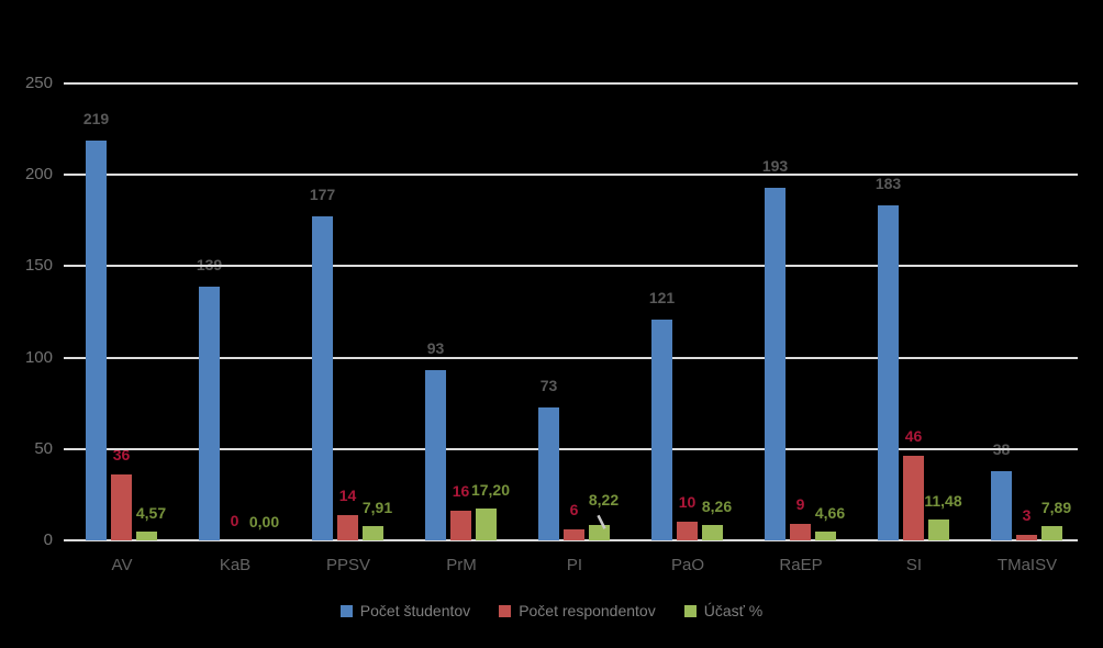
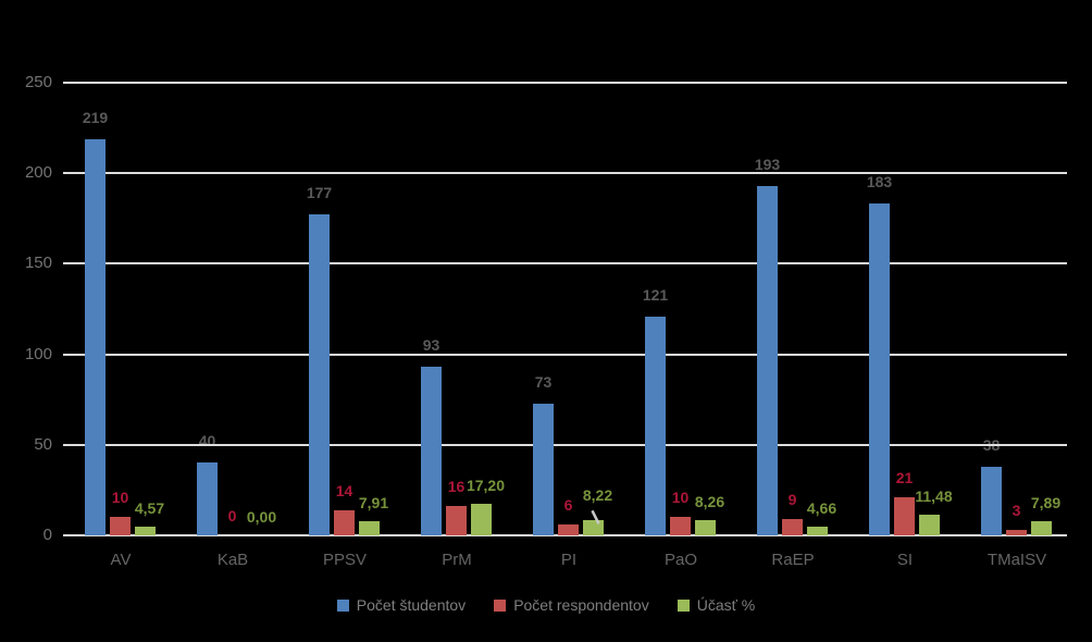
Počet respondentov/AV: 36 -> 10
Počet študentov/KaB: 139 -> 40
Počet respondentov/SI: 46 -> 21
